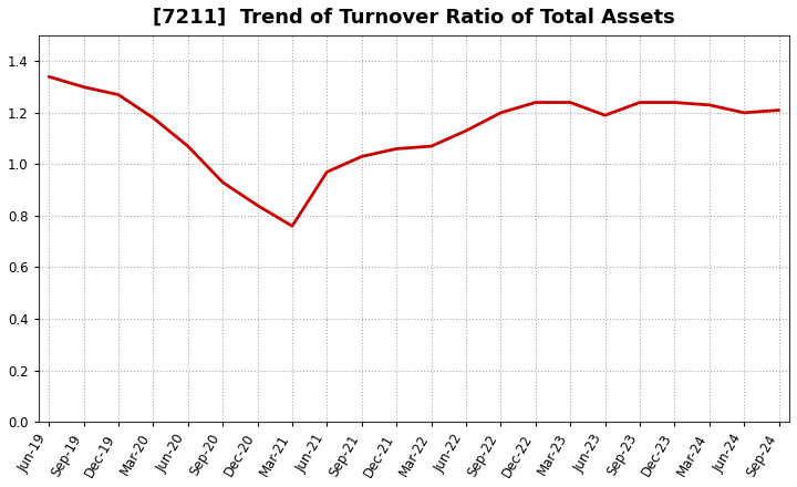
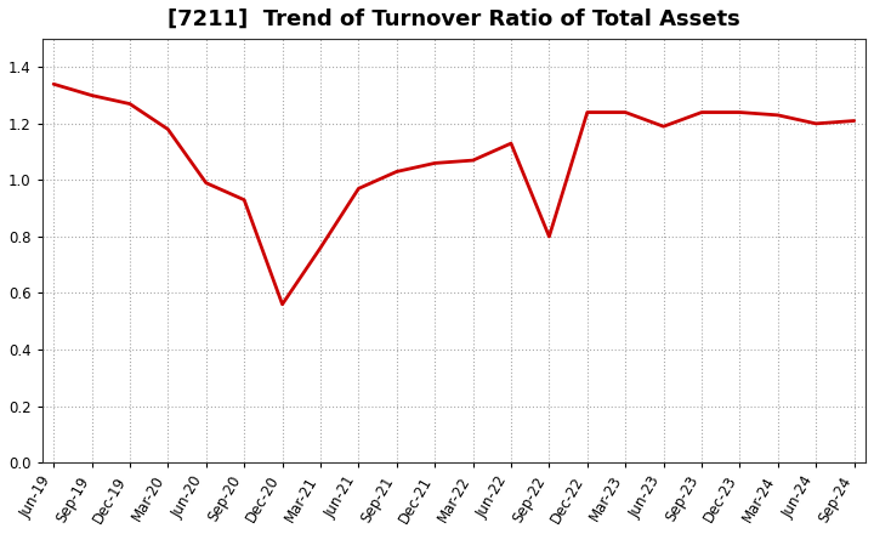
Jun-20: 1.07 -> 0.99
Dec-20: 0.84 -> 0.56
Sep-22: 1.20 -> 0.80
